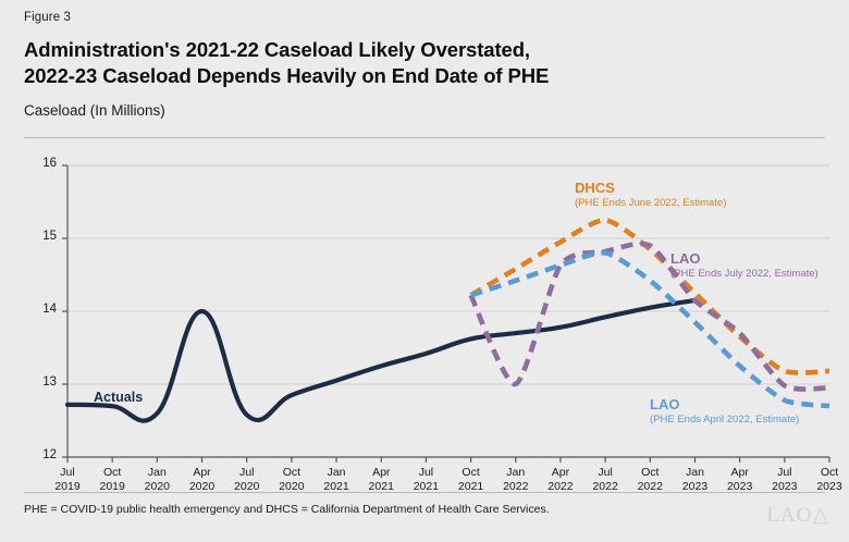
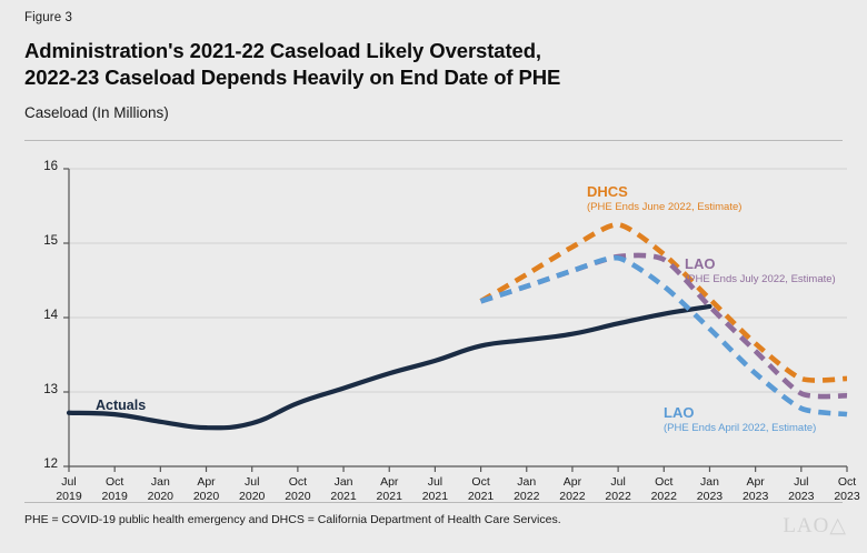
Actuals/Apr 2020: 14.0 -> 12.5
LAO (PHE Ends July 2022, Estimate)/Jan 2022: 13.0 -> 14.4
LAO (PHE Ends July 2022, Estimate)/Oct 2022: 14.9 -> 14.8
LAO (PHE Ends July 2022, Estimate)/Apr 2023: 13.7 -> 13.6
